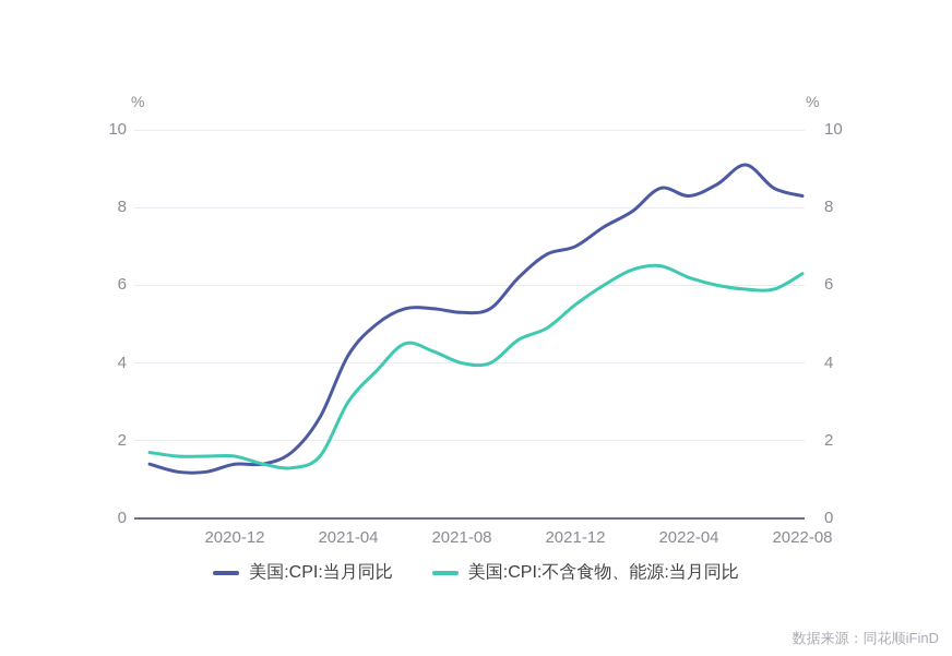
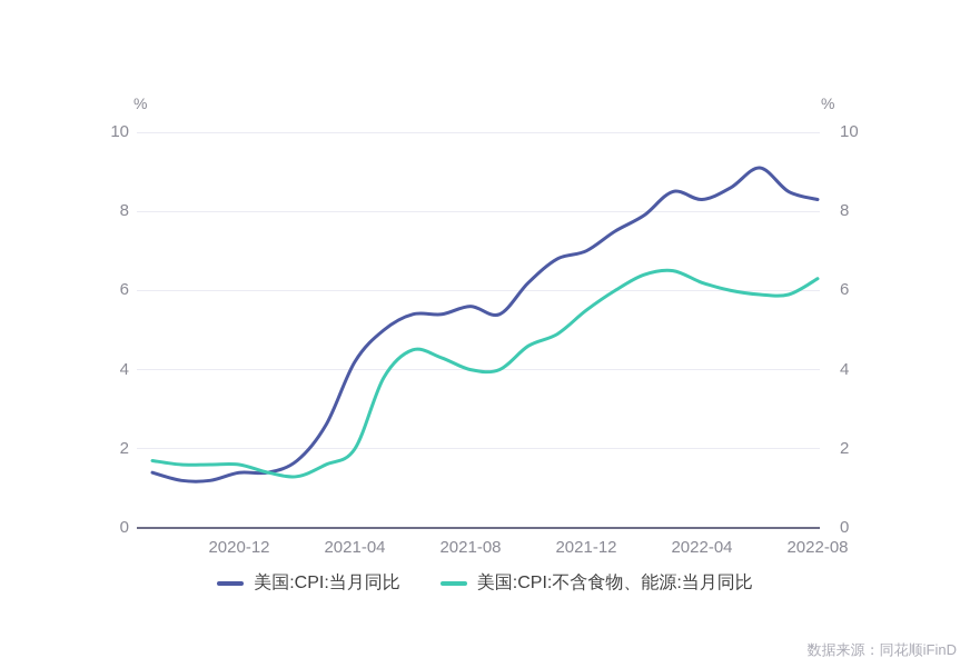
美国:CPI:不含食物、能源:当月同比/2021-04: 3.0 -> 2.0
美国:CPI:当月同比/2021-08: 5.3 -> 5.6
